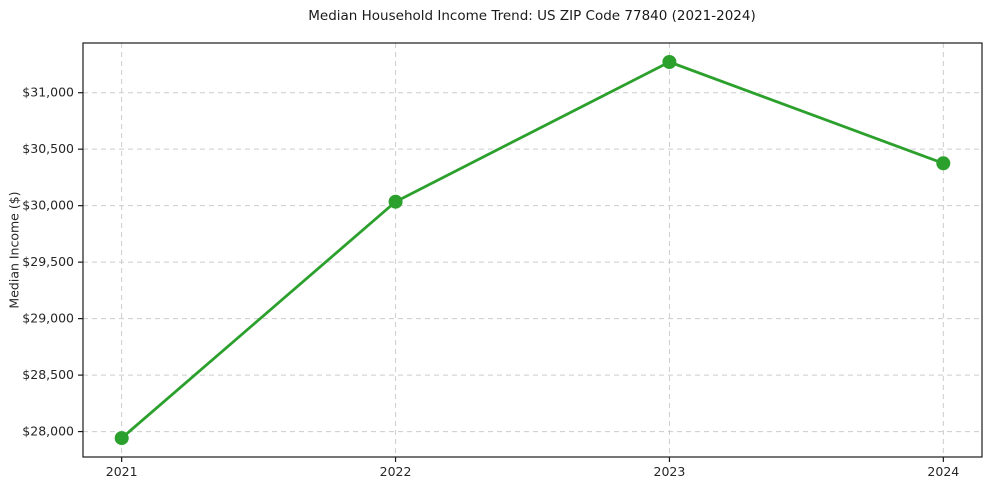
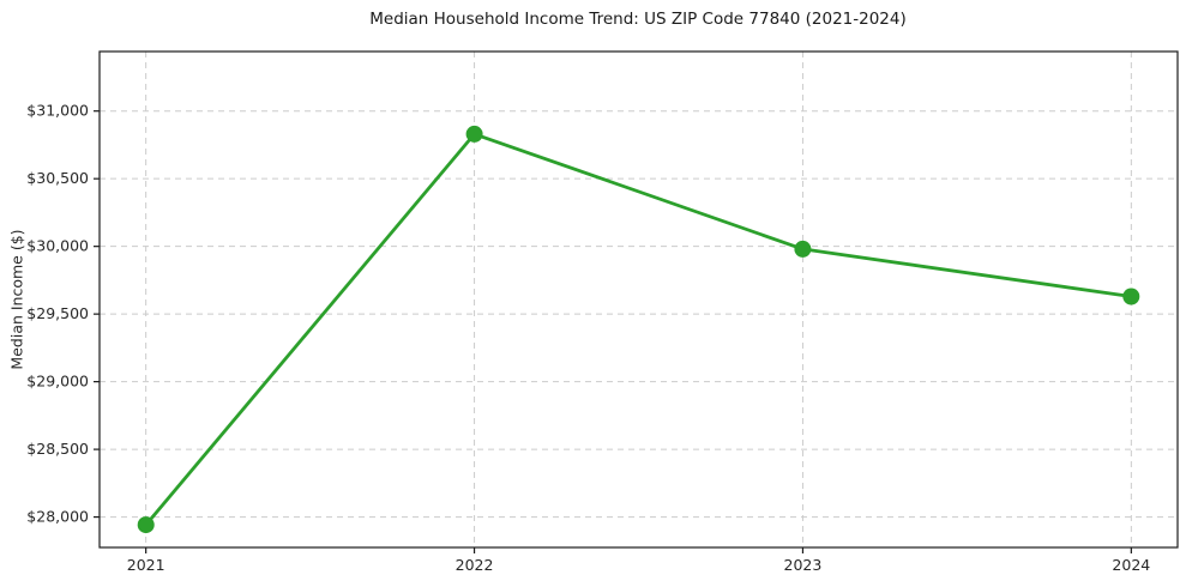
2022: $30040 -> $30830
2023: $31270 -> $29980
2024: $30380 -> $29630
